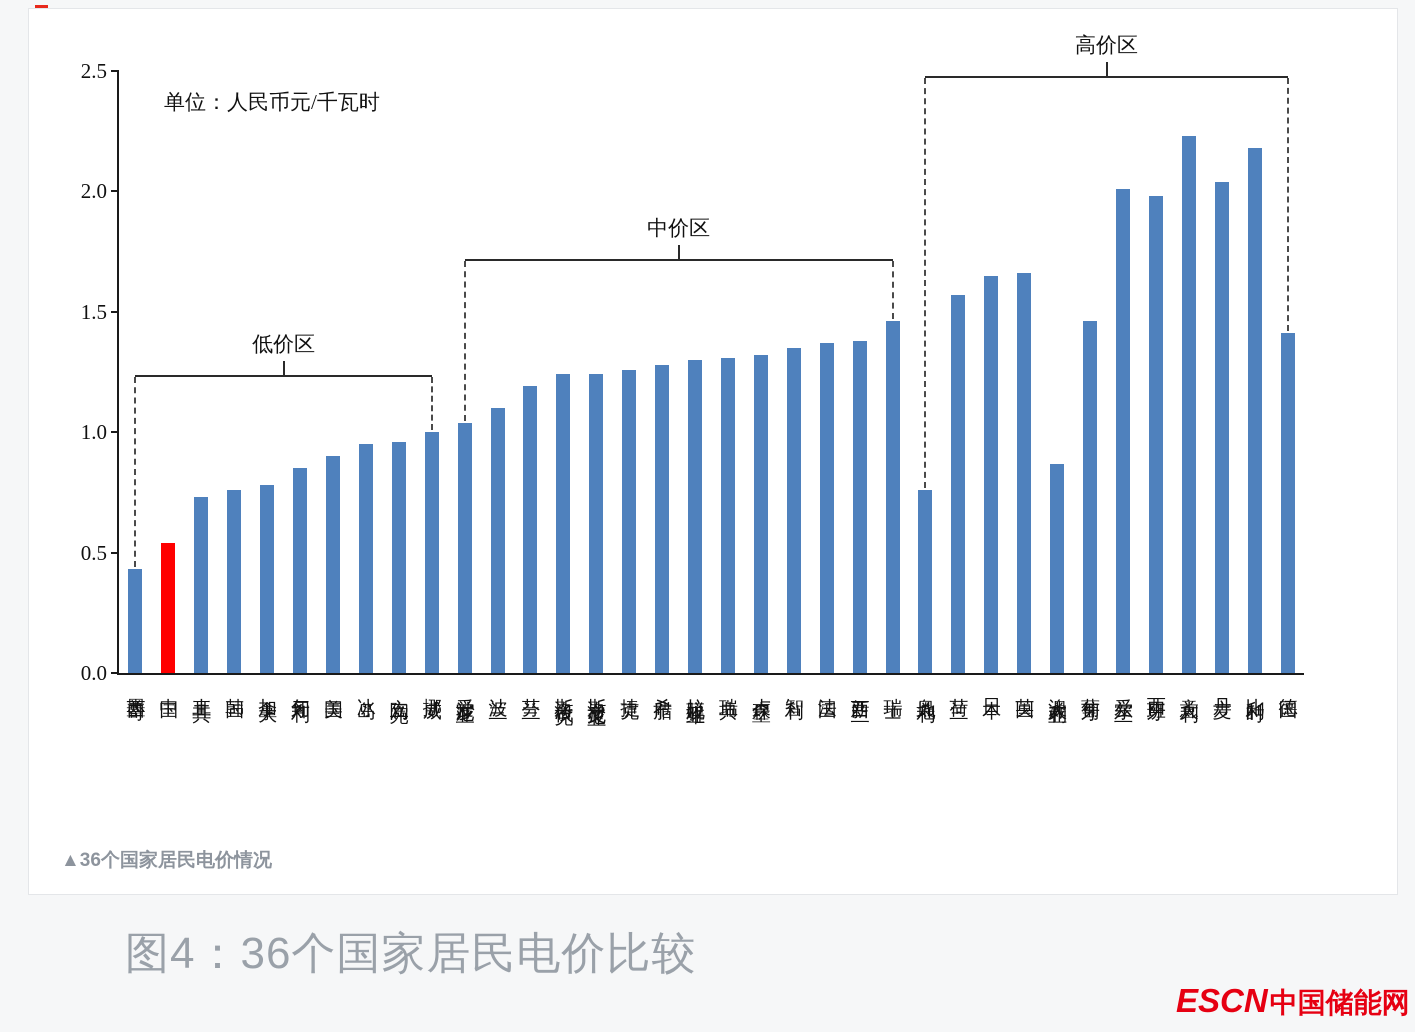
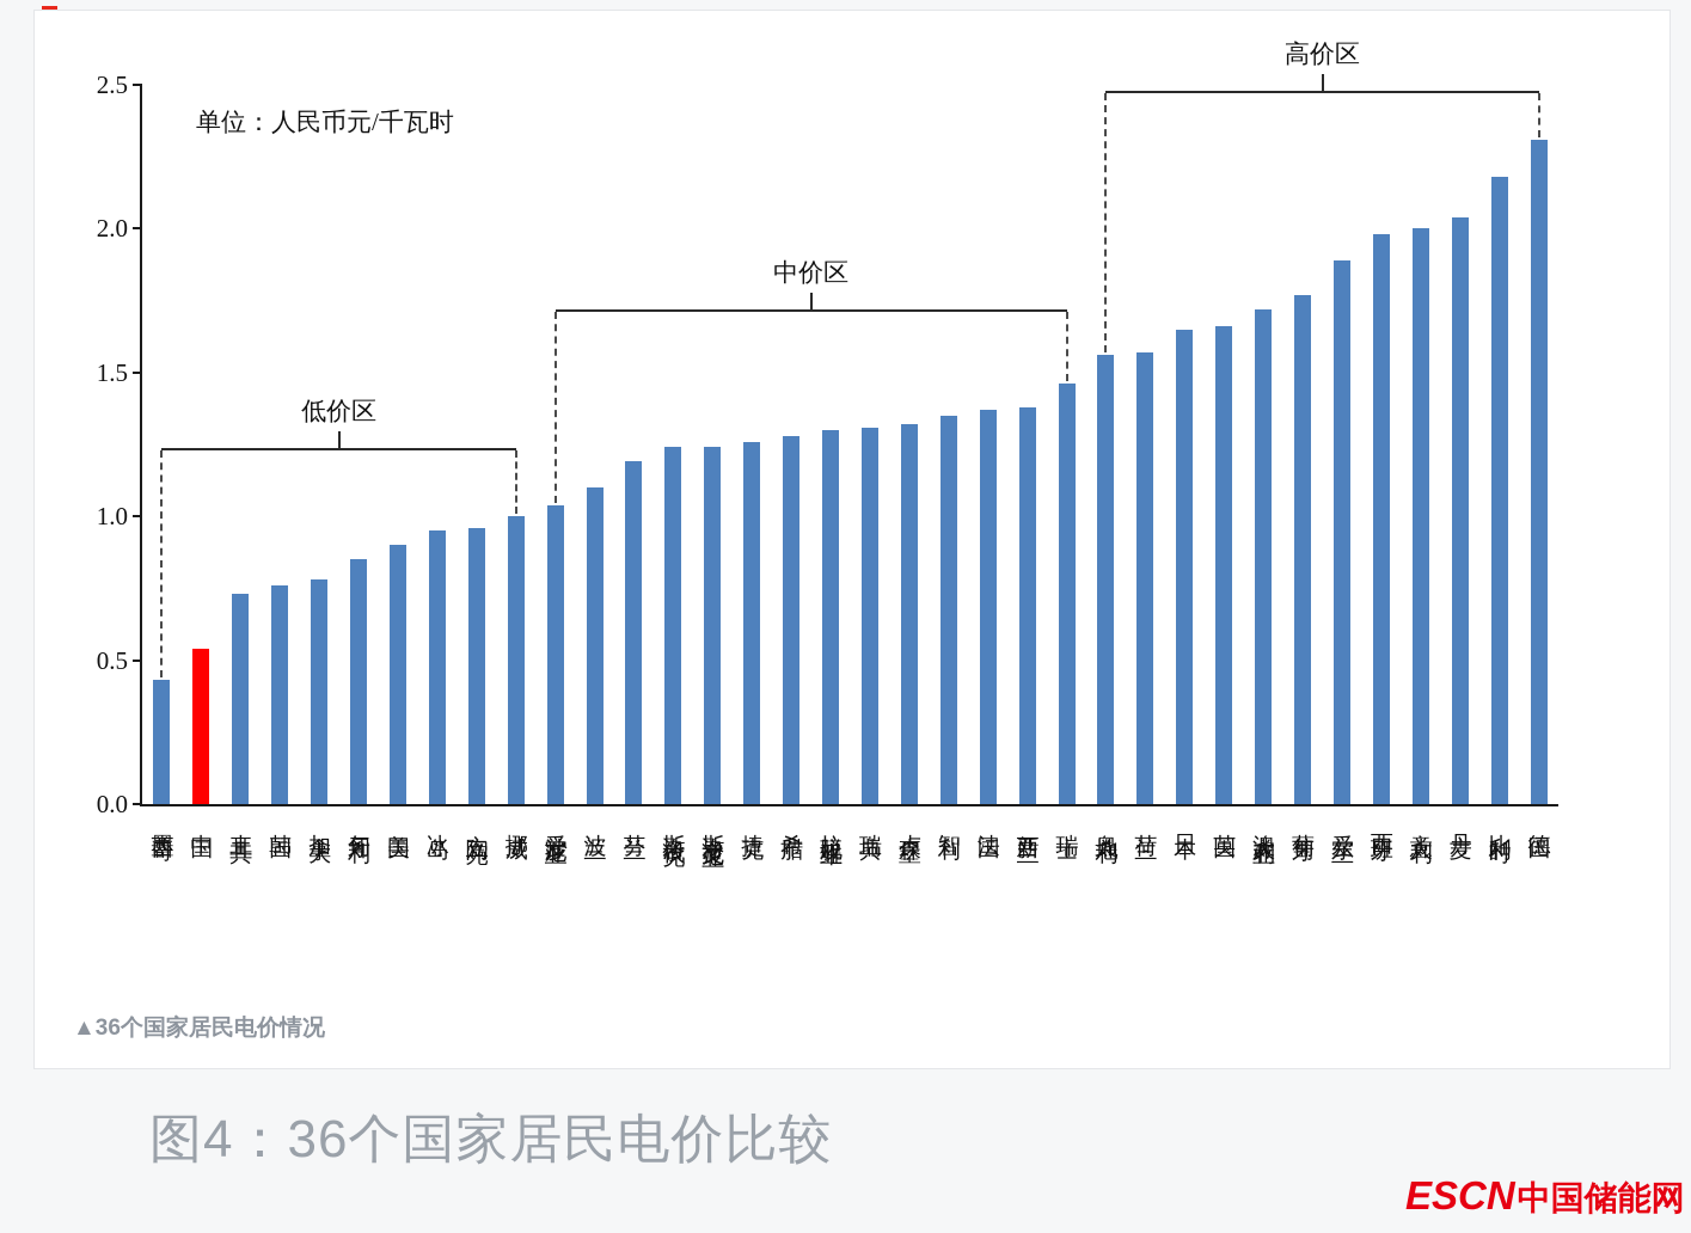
奥地利: 0.76 -> 1.56
澳大利亚: 0.87 -> 1.72
葡萄牙: 1.46 -> 1.77
爱尔兰: 2.01 -> 1.89
意大利: 2.23 -> 2.00
德国: 1.41 -> 2.31
